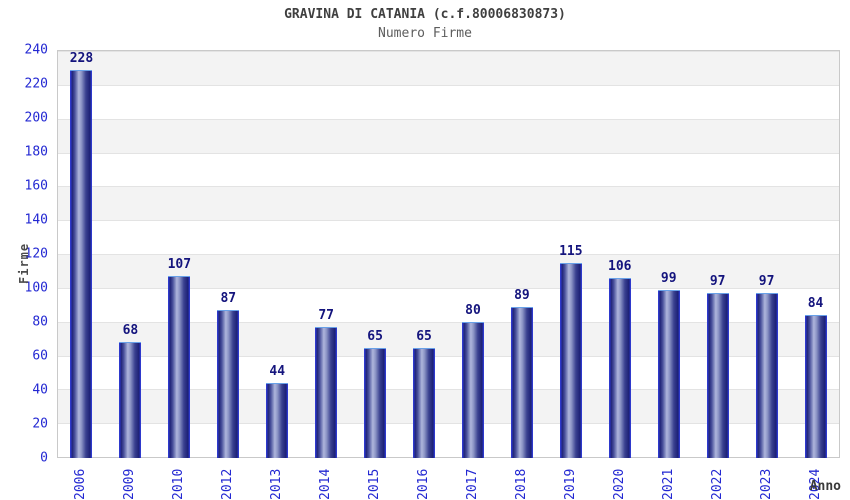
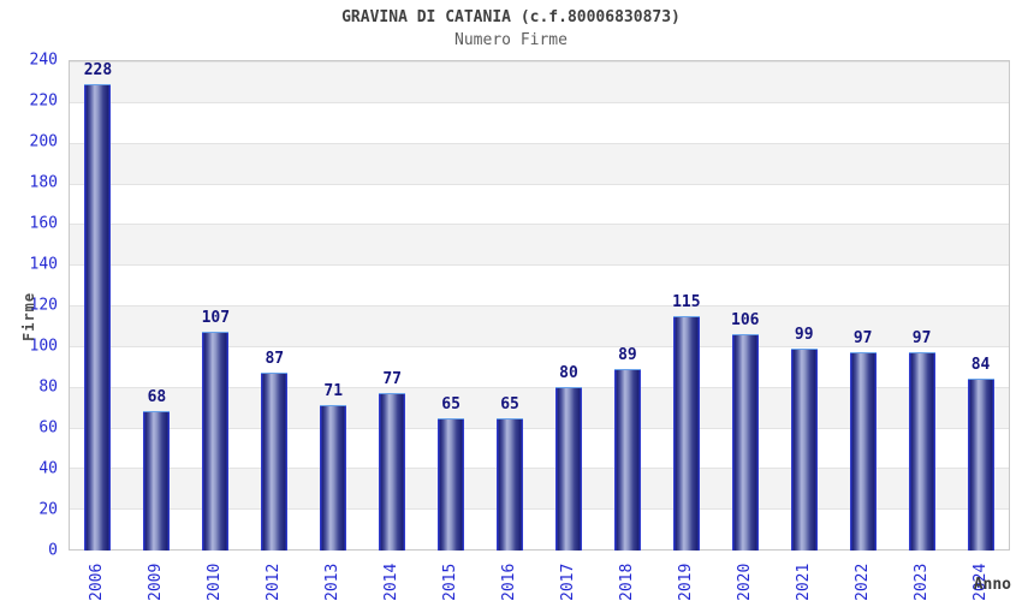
2013: 44 -> 71
